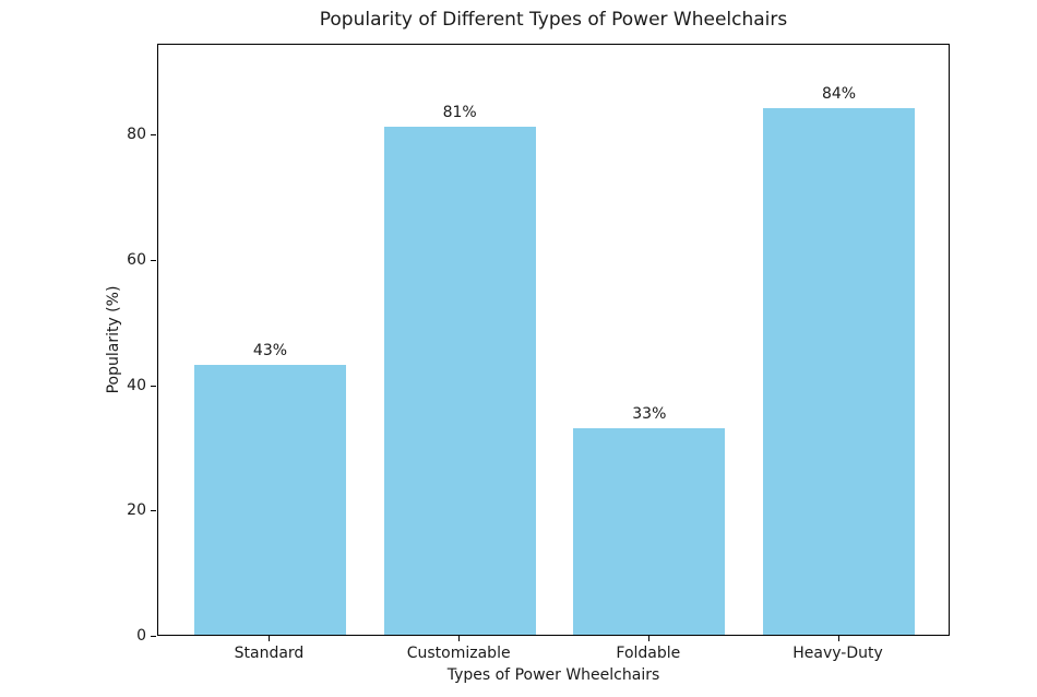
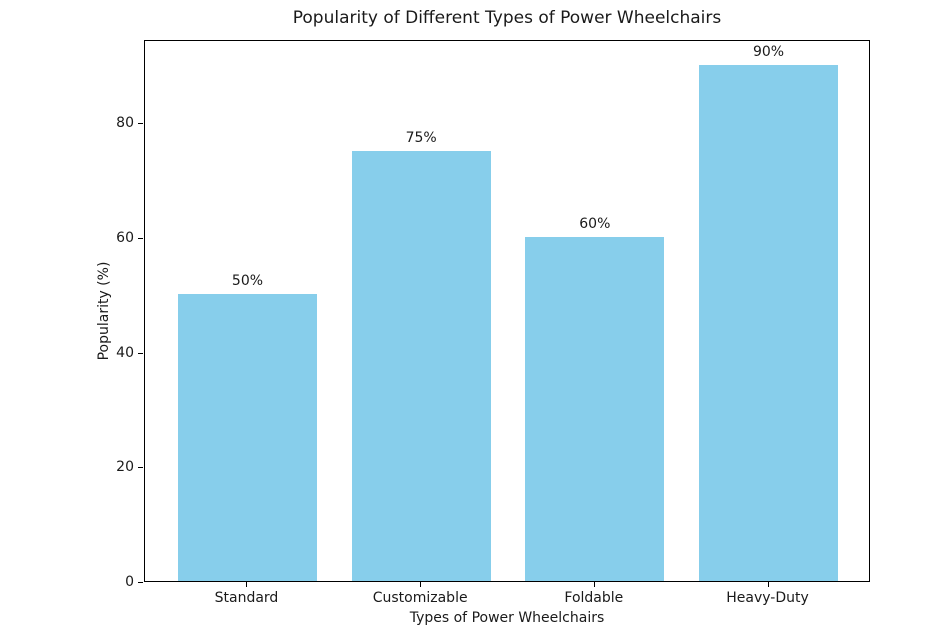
Standard: 43% -> 50%
Customizable: 81% -> 75%
Foldable: 33% -> 60%
Heavy-Duty: 84% -> 90%
